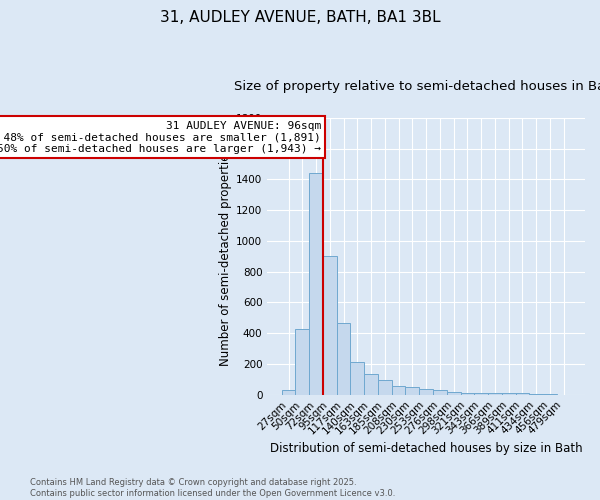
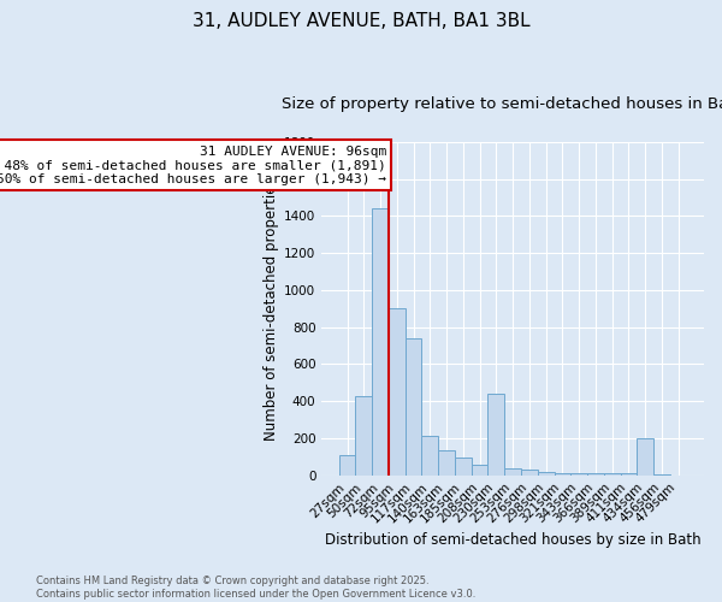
27sqm: 30 -> 110
117sqm: 460 -> 740
230sqm: 50 -> 440
434sqm: 0 -> 200
